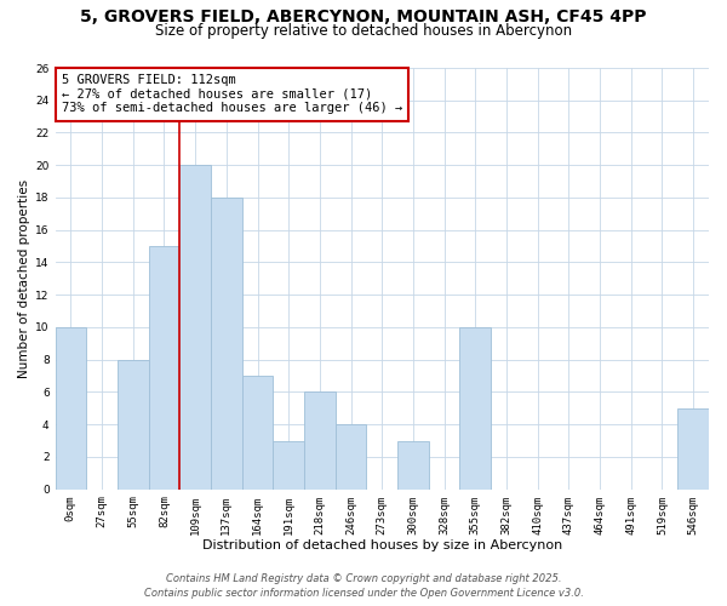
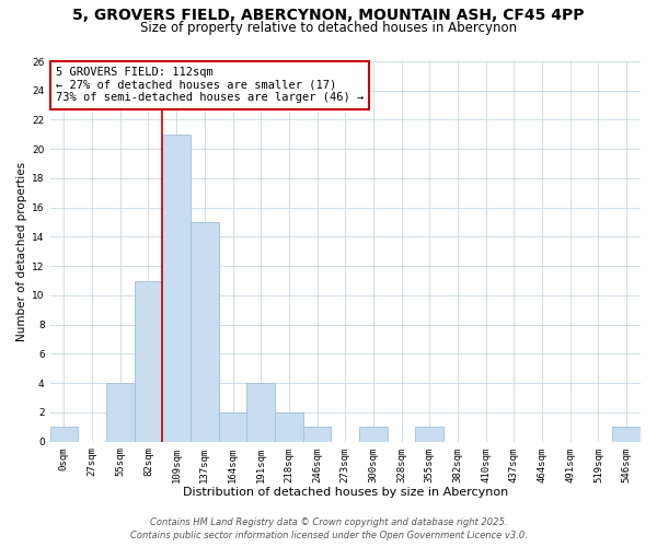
0sqm: 10 -> 1
55sqm: 8 -> 4
82sqm: 15 -> 11
109sqm: 20 -> 21
137sqm: 18 -> 15
164sqm: 7 -> 2
191sqm: 3 -> 4
218sqm: 6 -> 2
246sqm: 4 -> 1
300sqm: 3 -> 1
355sqm: 10 -> 1
546sqm: 5 -> 1
